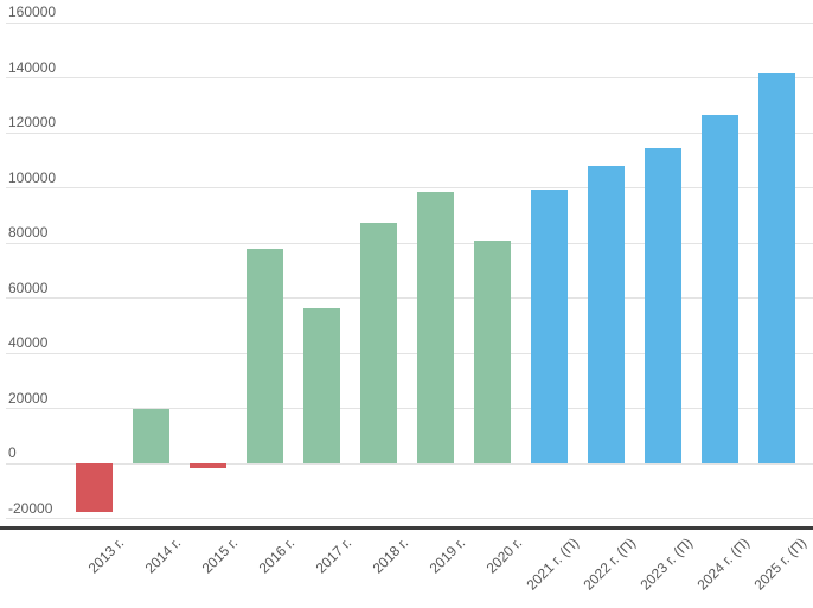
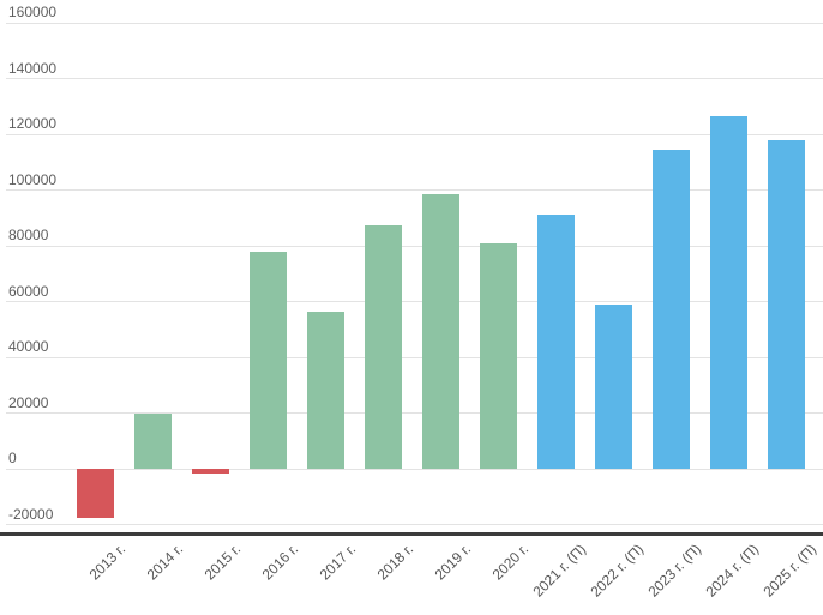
2021 г. (П): 100000 -> 91000
2022 г. (П): 108000 -> 59000
2025 г. (П): 142000 -> 118000
